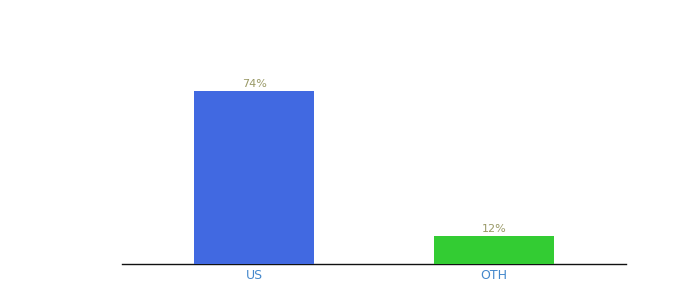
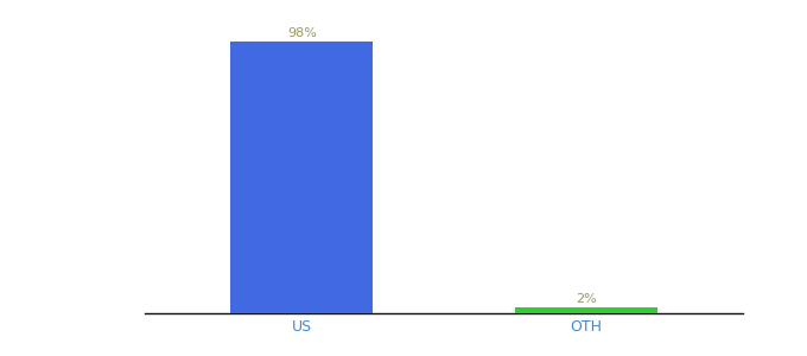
US: 74% -> 98%
OTH: 12% -> 2%
